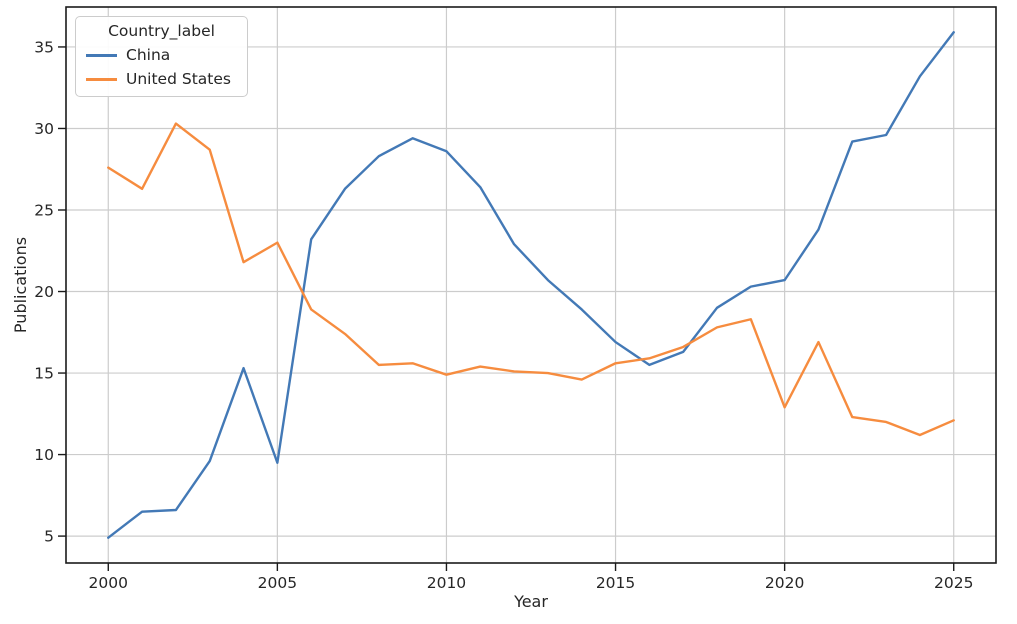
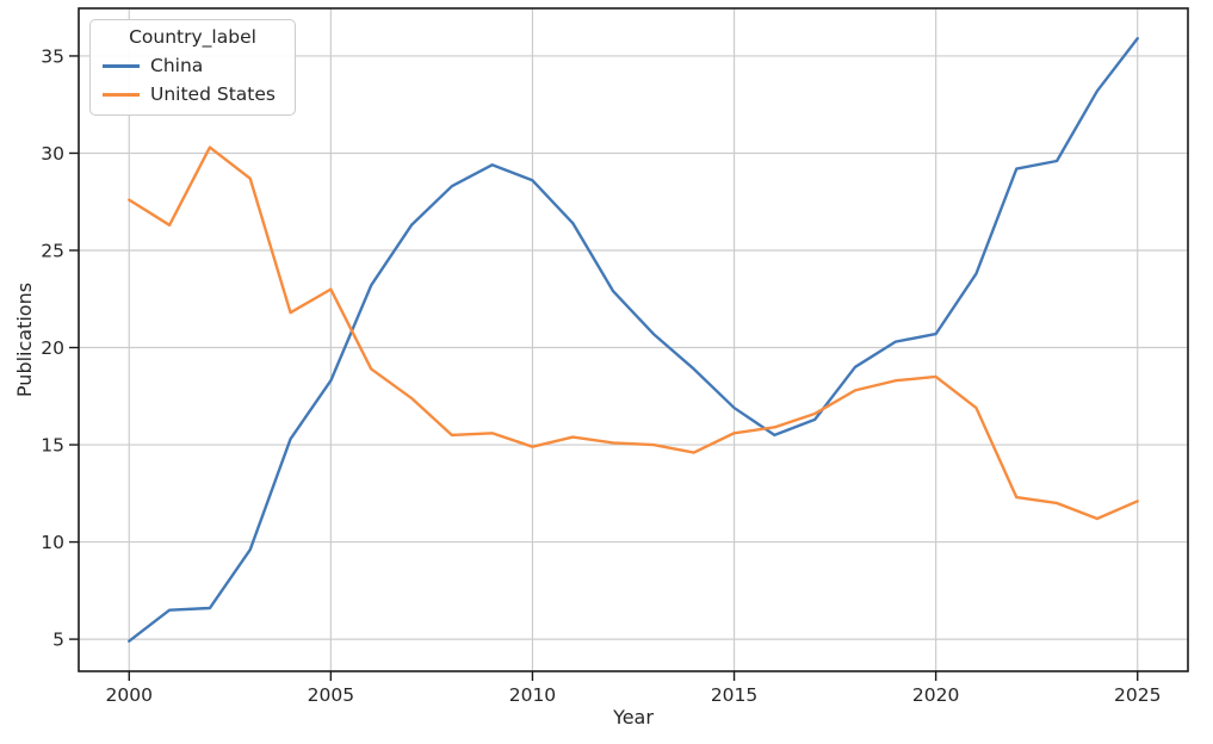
China/2005: 9.5 -> 18.3
United States/2020: 12.9 -> 18.5
